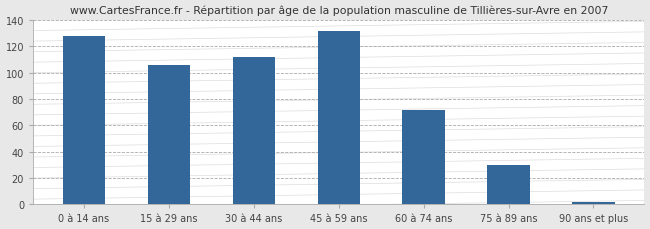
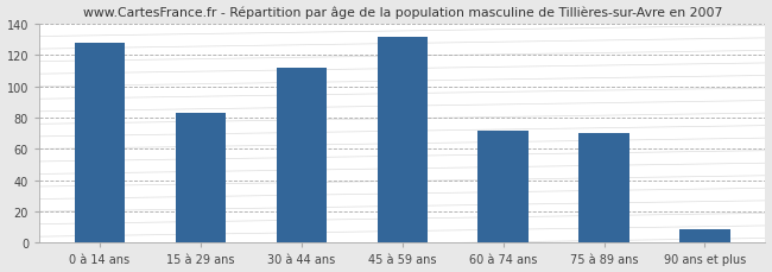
15 à 29 ans: 106 -> 83
75 à 89 ans: 30 -> 70
90 ans et plus: 2 -> 9
